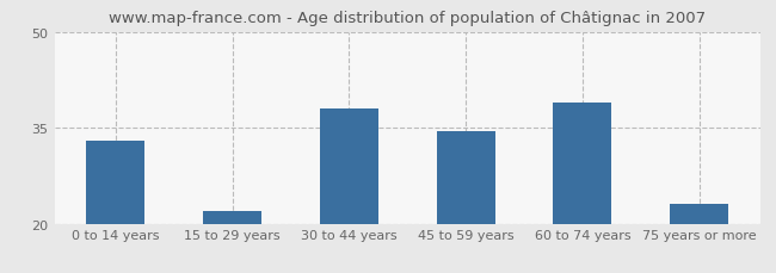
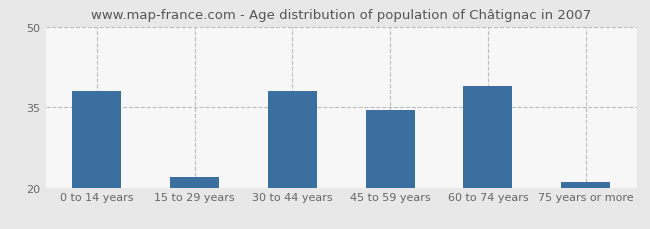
0 to 14 years: 33.0 -> 38.0
75 years or more: 23.0 -> 21.0
